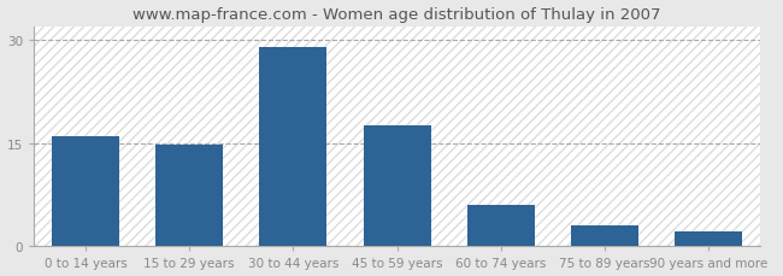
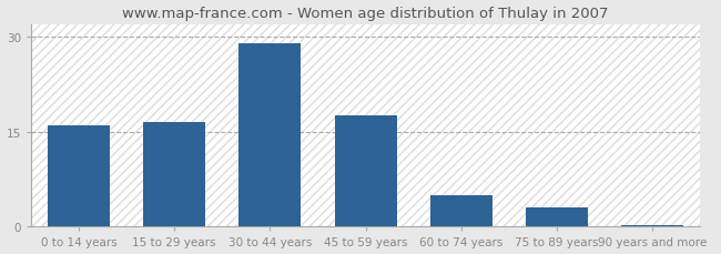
15 to 29 years: 14.8 -> 16.5
60 to 74 years: 6.0 -> 5.0
90 years and more: 2.2 -> 0.2
